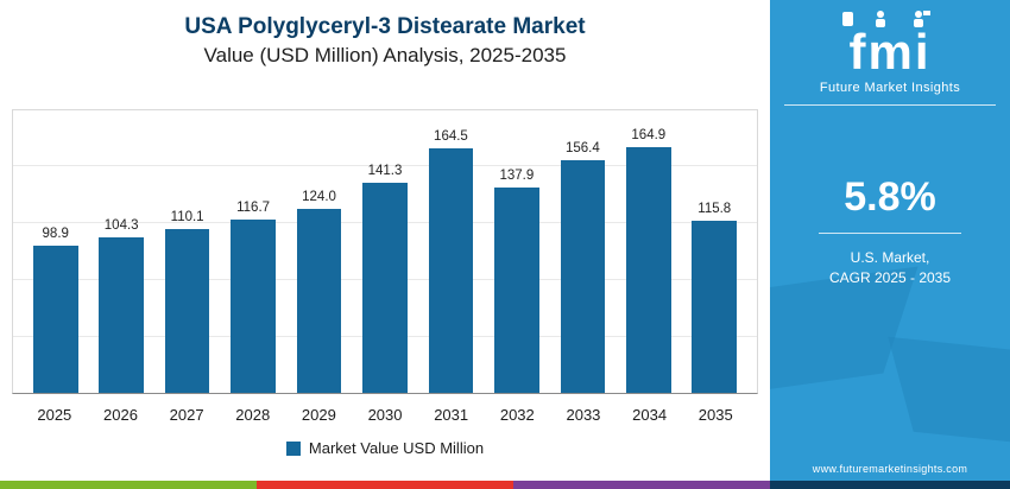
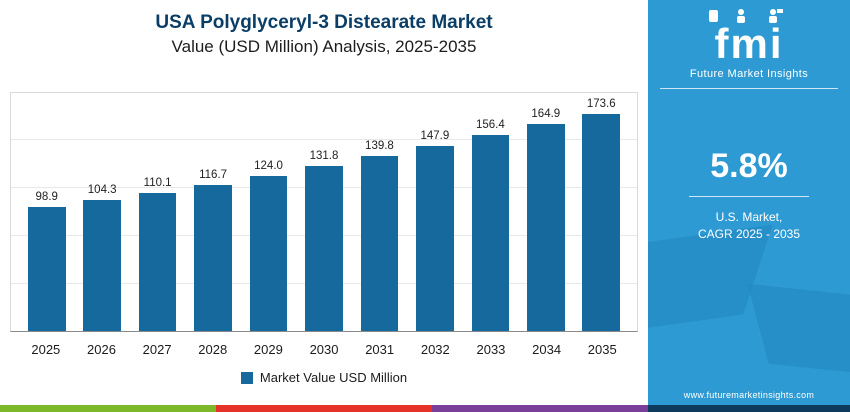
2030: 141.3 -> 131.8
2031: 164.5 -> 139.8
2032: 137.9 -> 147.9
2035: 115.8 -> 173.6
